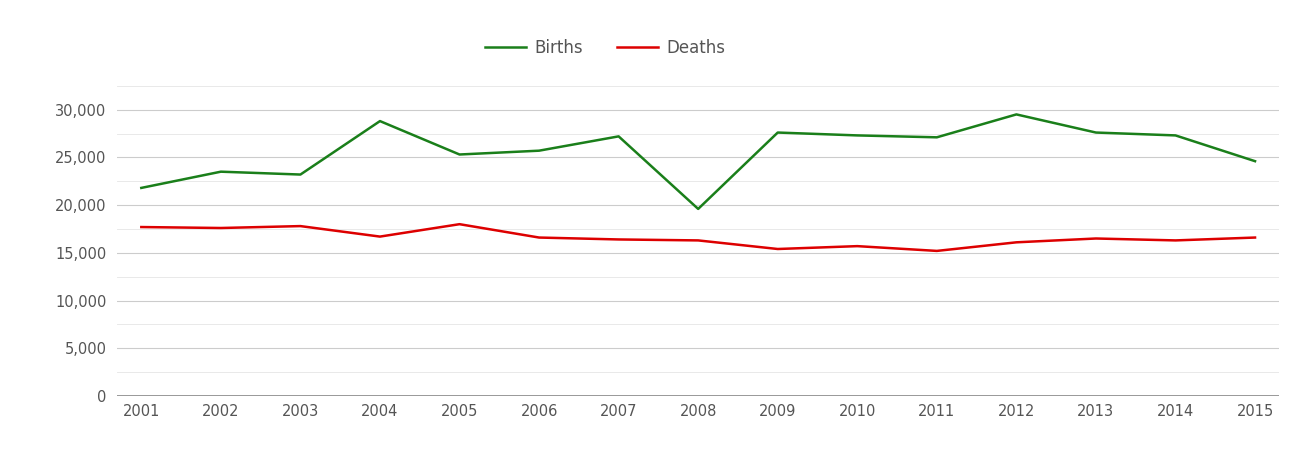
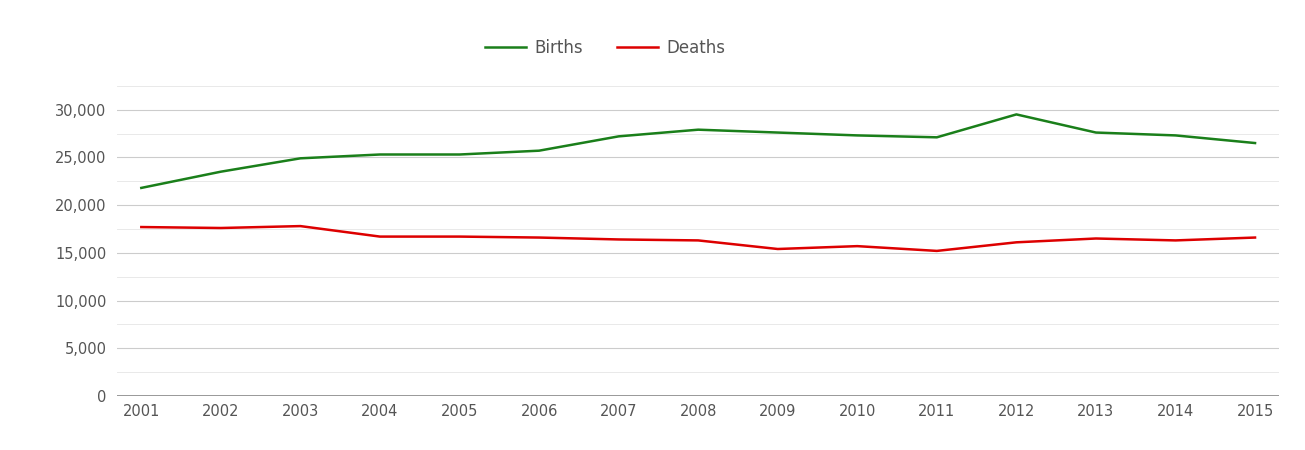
Births/2003: 23,200 -> 24,900
Births/2004: 28,800 -> 25,300
Deaths/2005: 18,000 -> 16,700
Births/2008: 19,600 -> 27,900
Births/2015: 24,600 -> 26,500
